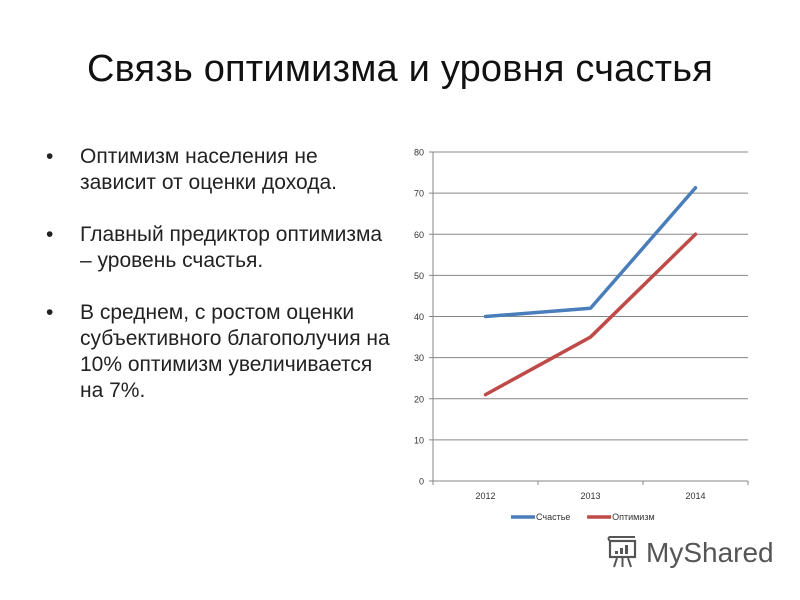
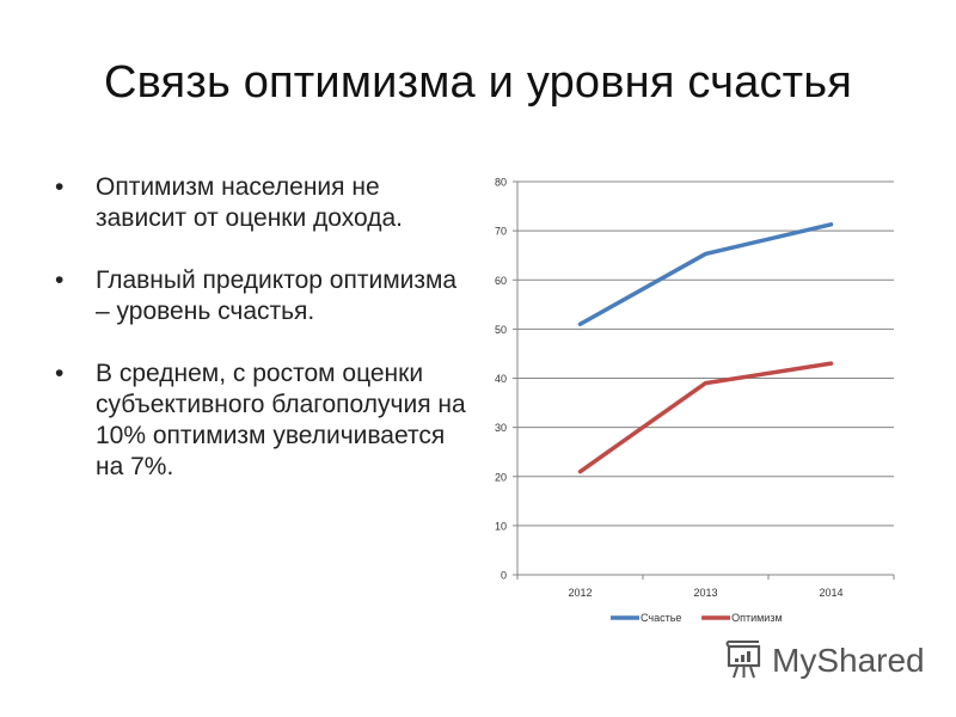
Счастье/2012: 40 -> 51
Счастье/2013: 42 -> 65
Оптимизм/2013: 35 -> 39
Оптимизм/2014: 60 -> 43
